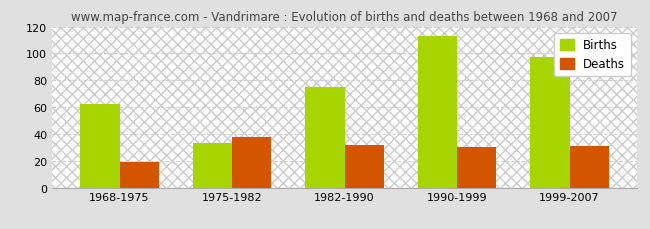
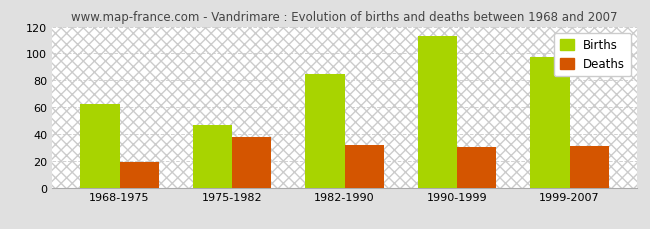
Births/1975-1982: 33 -> 47
Births/1982-1990: 75 -> 85
